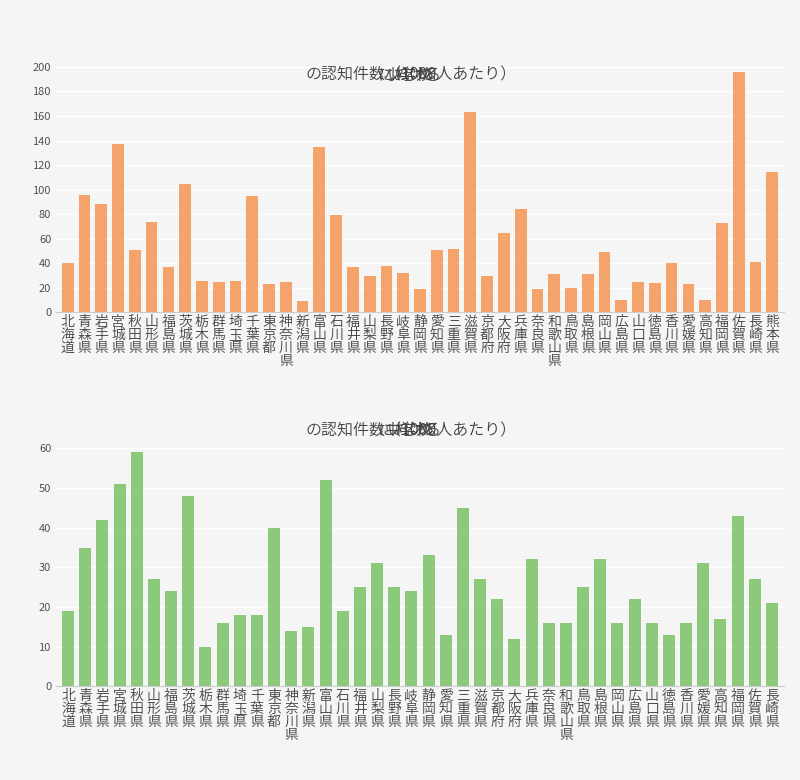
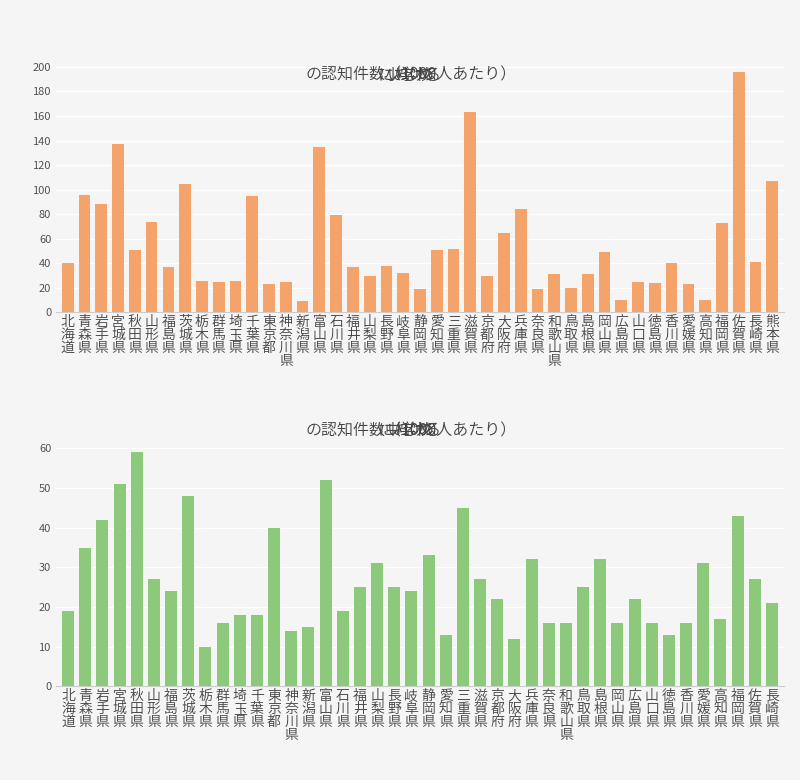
熊 本 県: 114 -> 107
